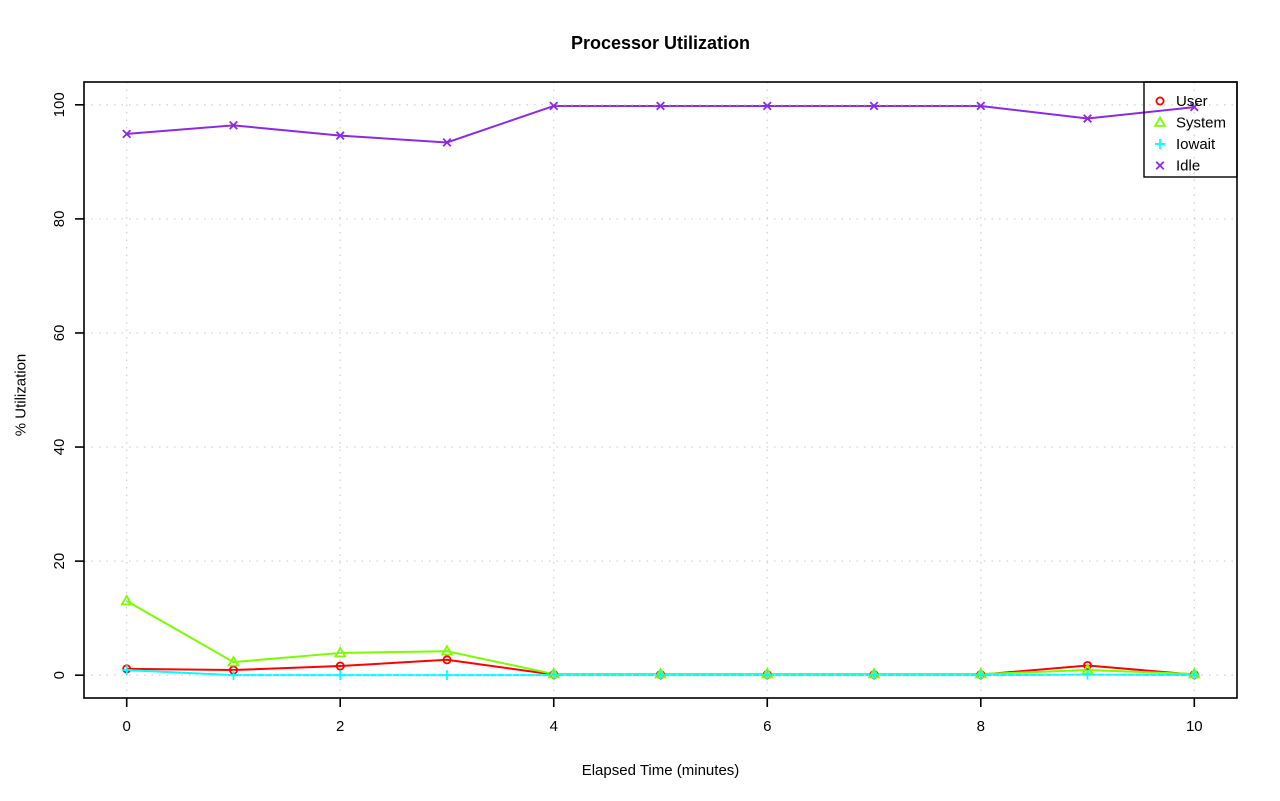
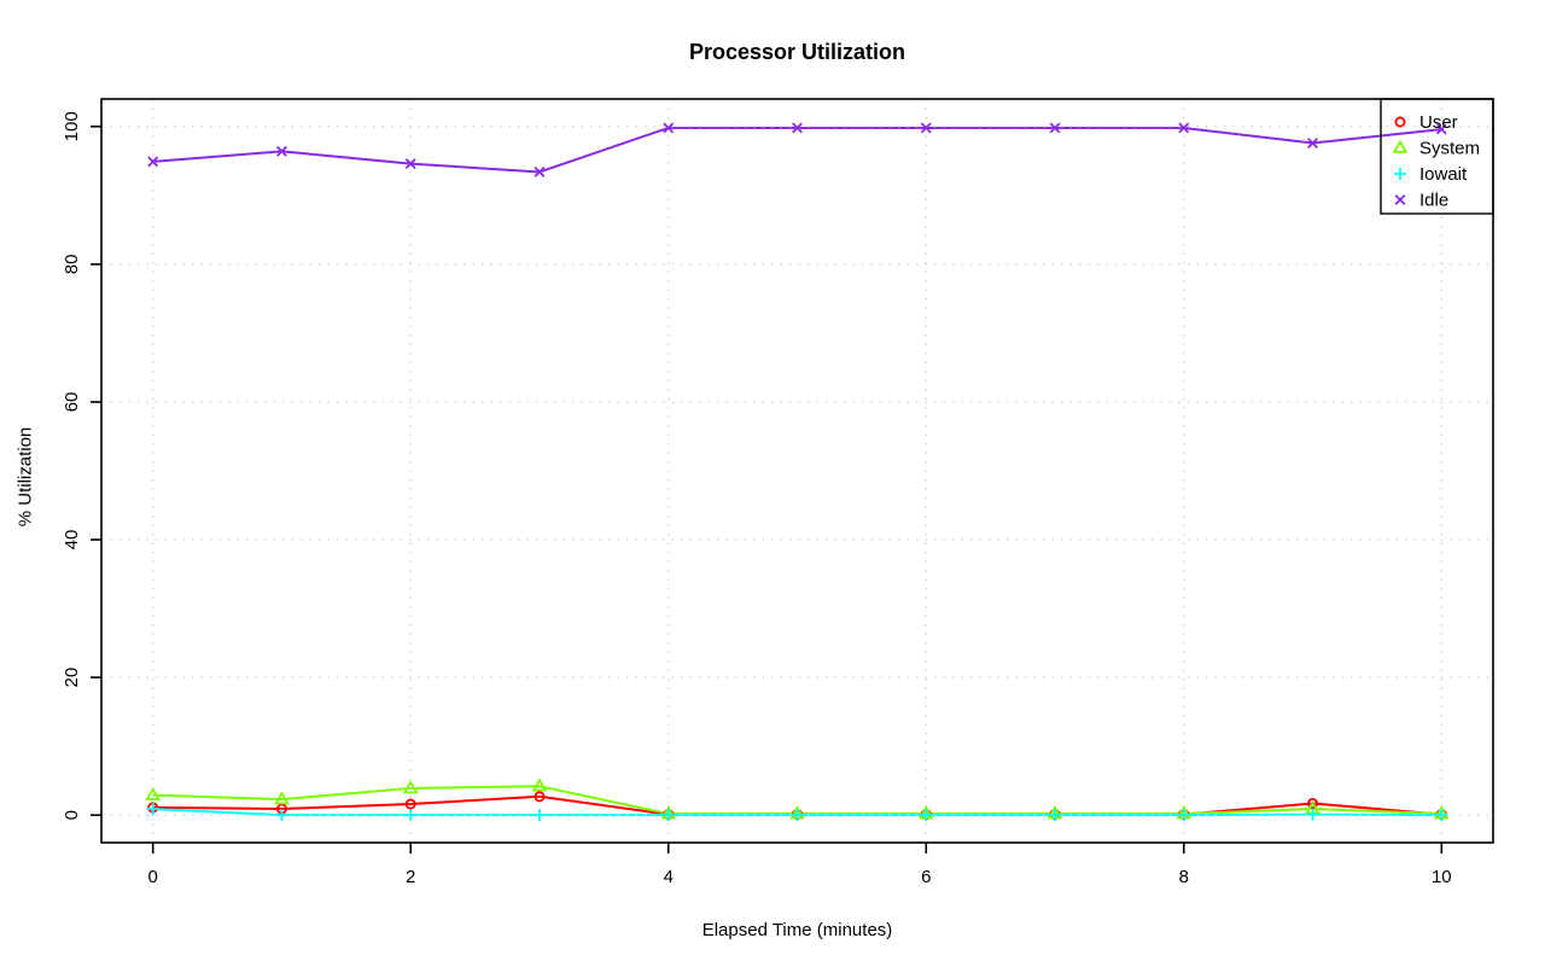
System/0: 13 -> 3
